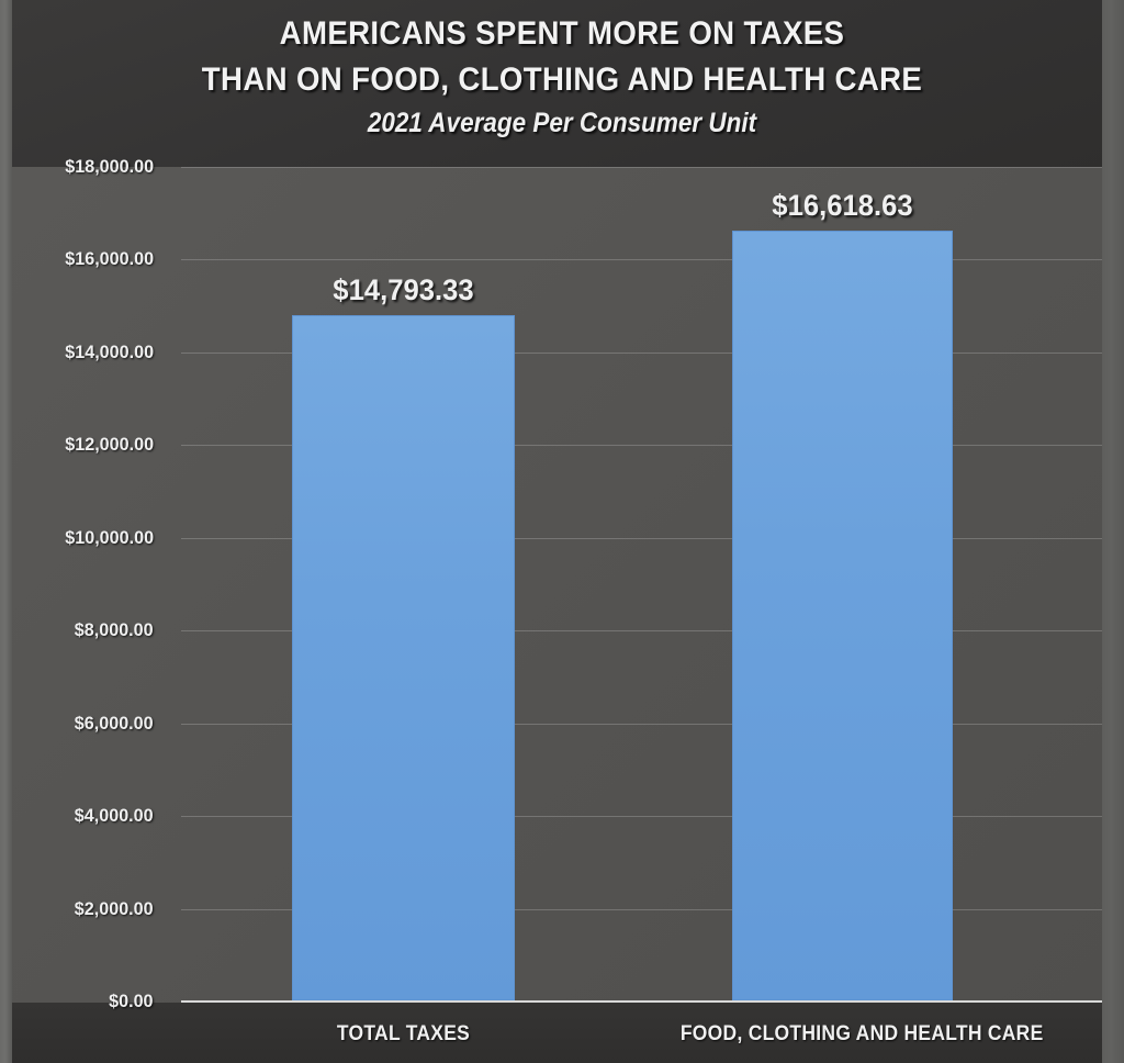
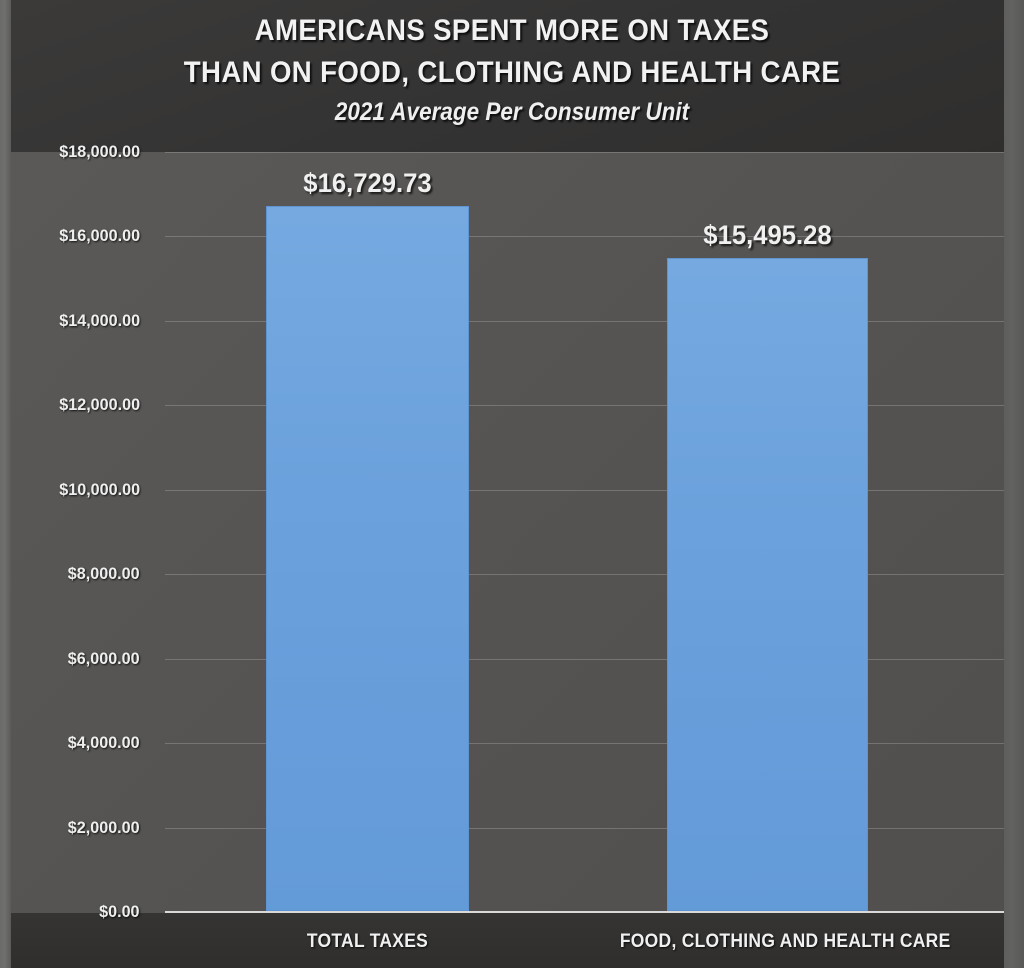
TOTAL TAXES: $14,793.33 -> $16,729.73
FOOD, CLOTHING AND HEALTH CARE: $16,618.63 -> $15,495.28
